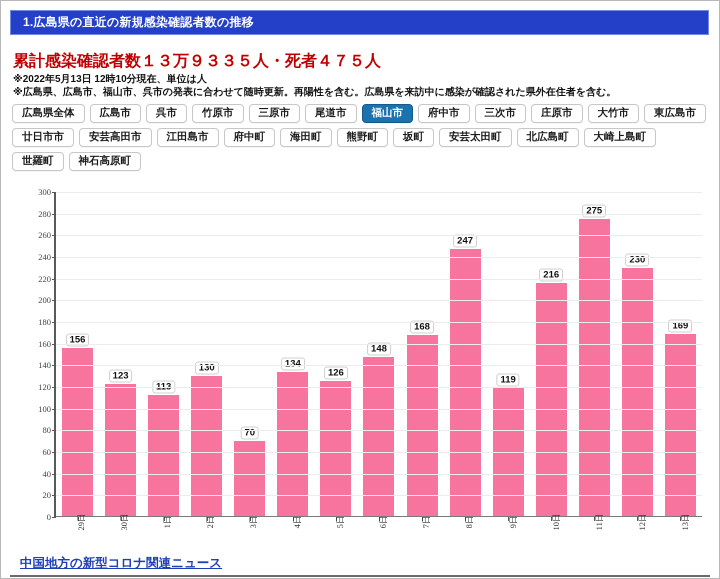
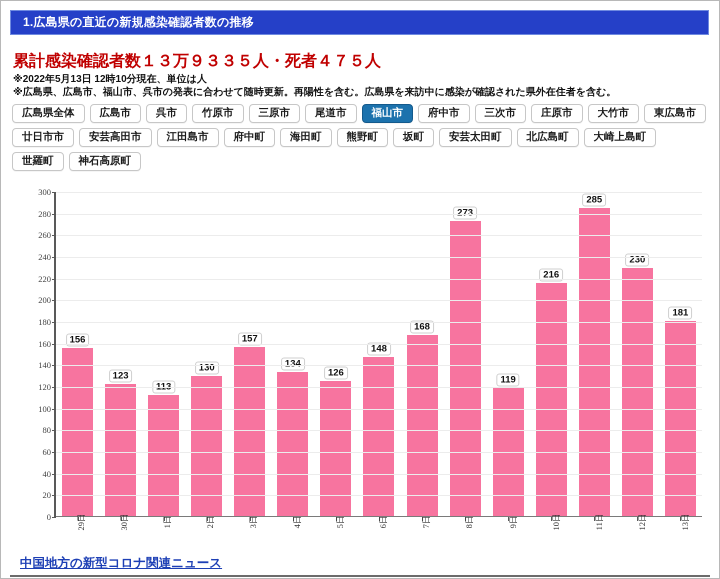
3日: 70 -> 157
8日: 247 -> 273
11日: 275 -> 285
13日: 169 -> 181
